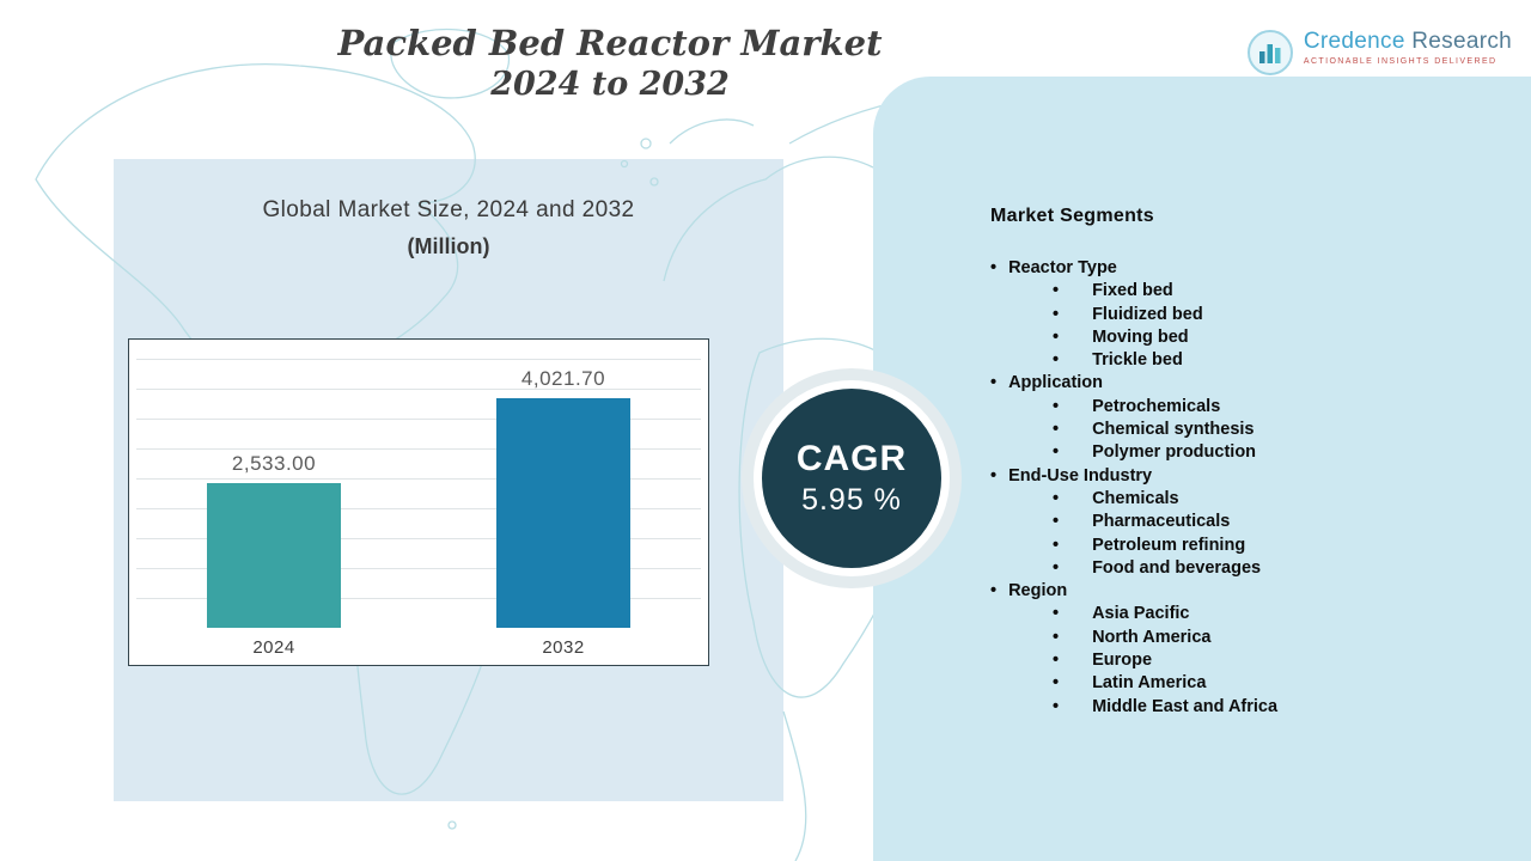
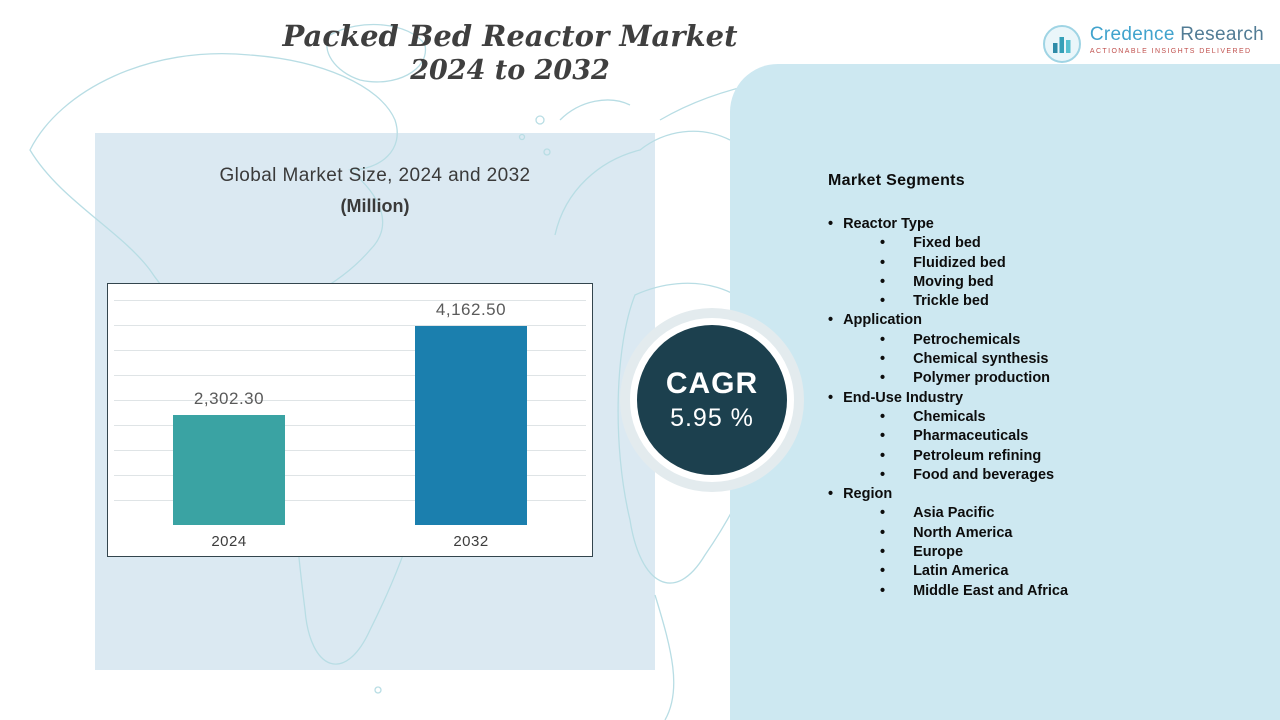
2024: 2,533.00 -> 2,302.30
2032: 4,021.70 -> 4,162.50
